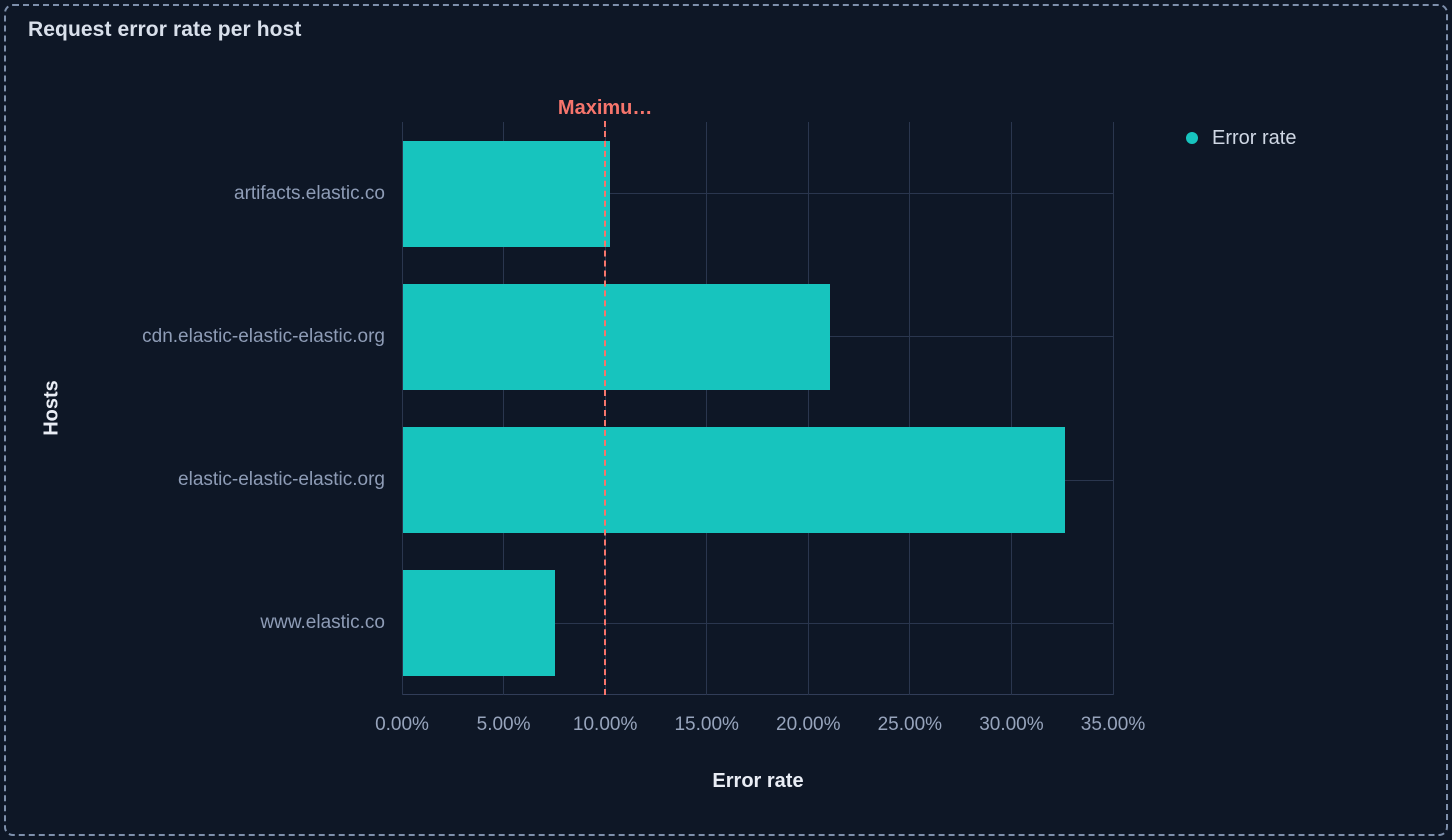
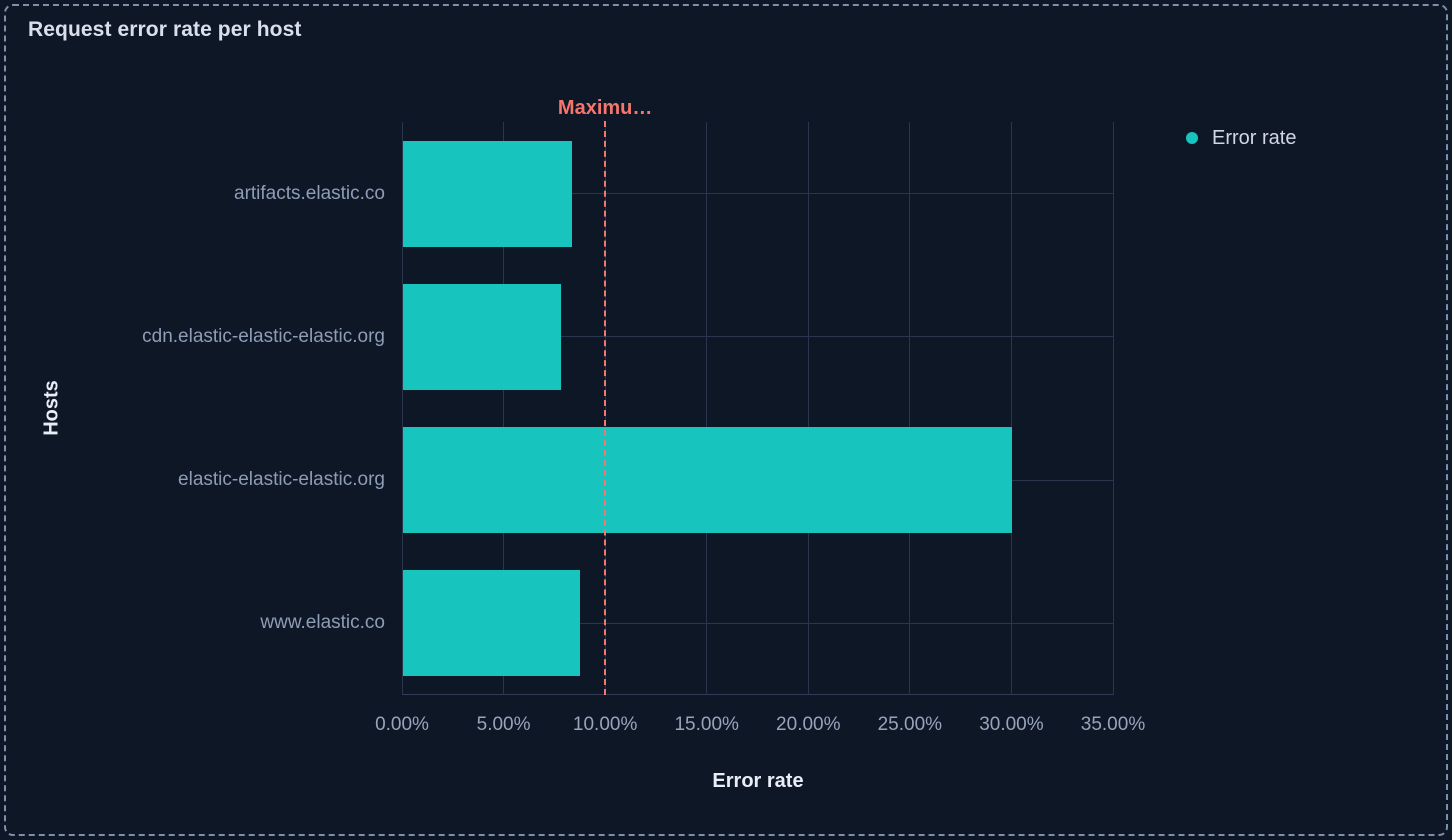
artifacts.elastic.co: 10.2% -> 8.3%
cdn.elastic-elastic-elastic.org: 21.0% -> 7.8%
elastic-elastic-elastic.org: 32.6% -> 30.0%
www.elastic.co: 7.5% -> 8.7%
